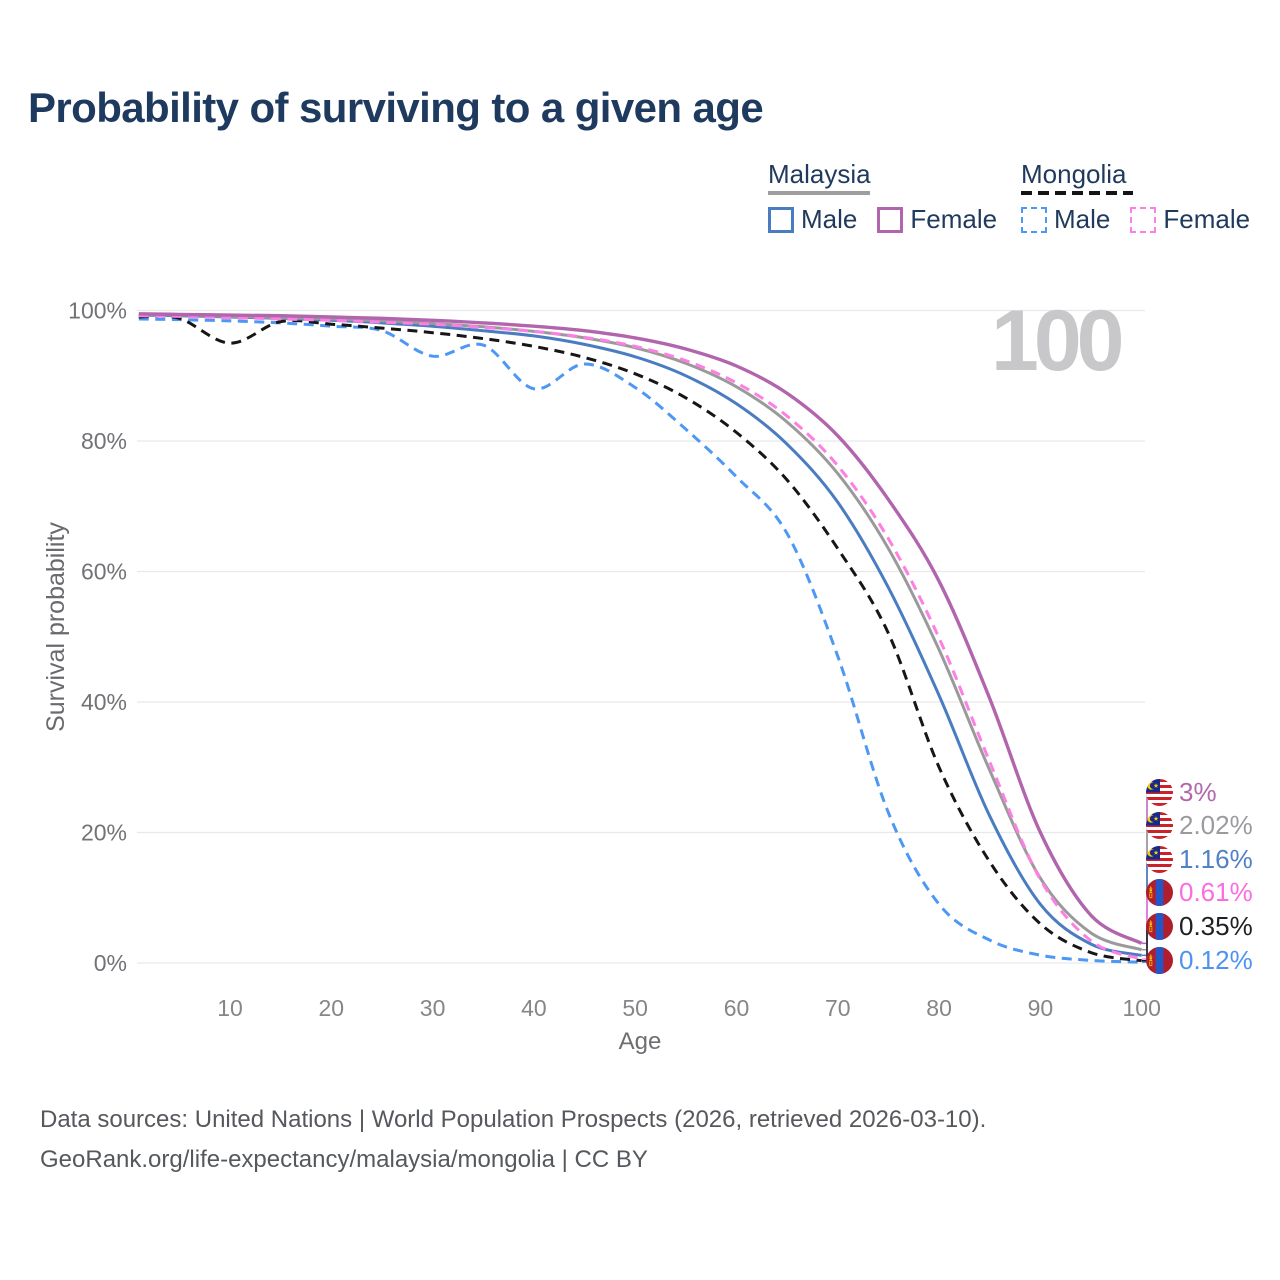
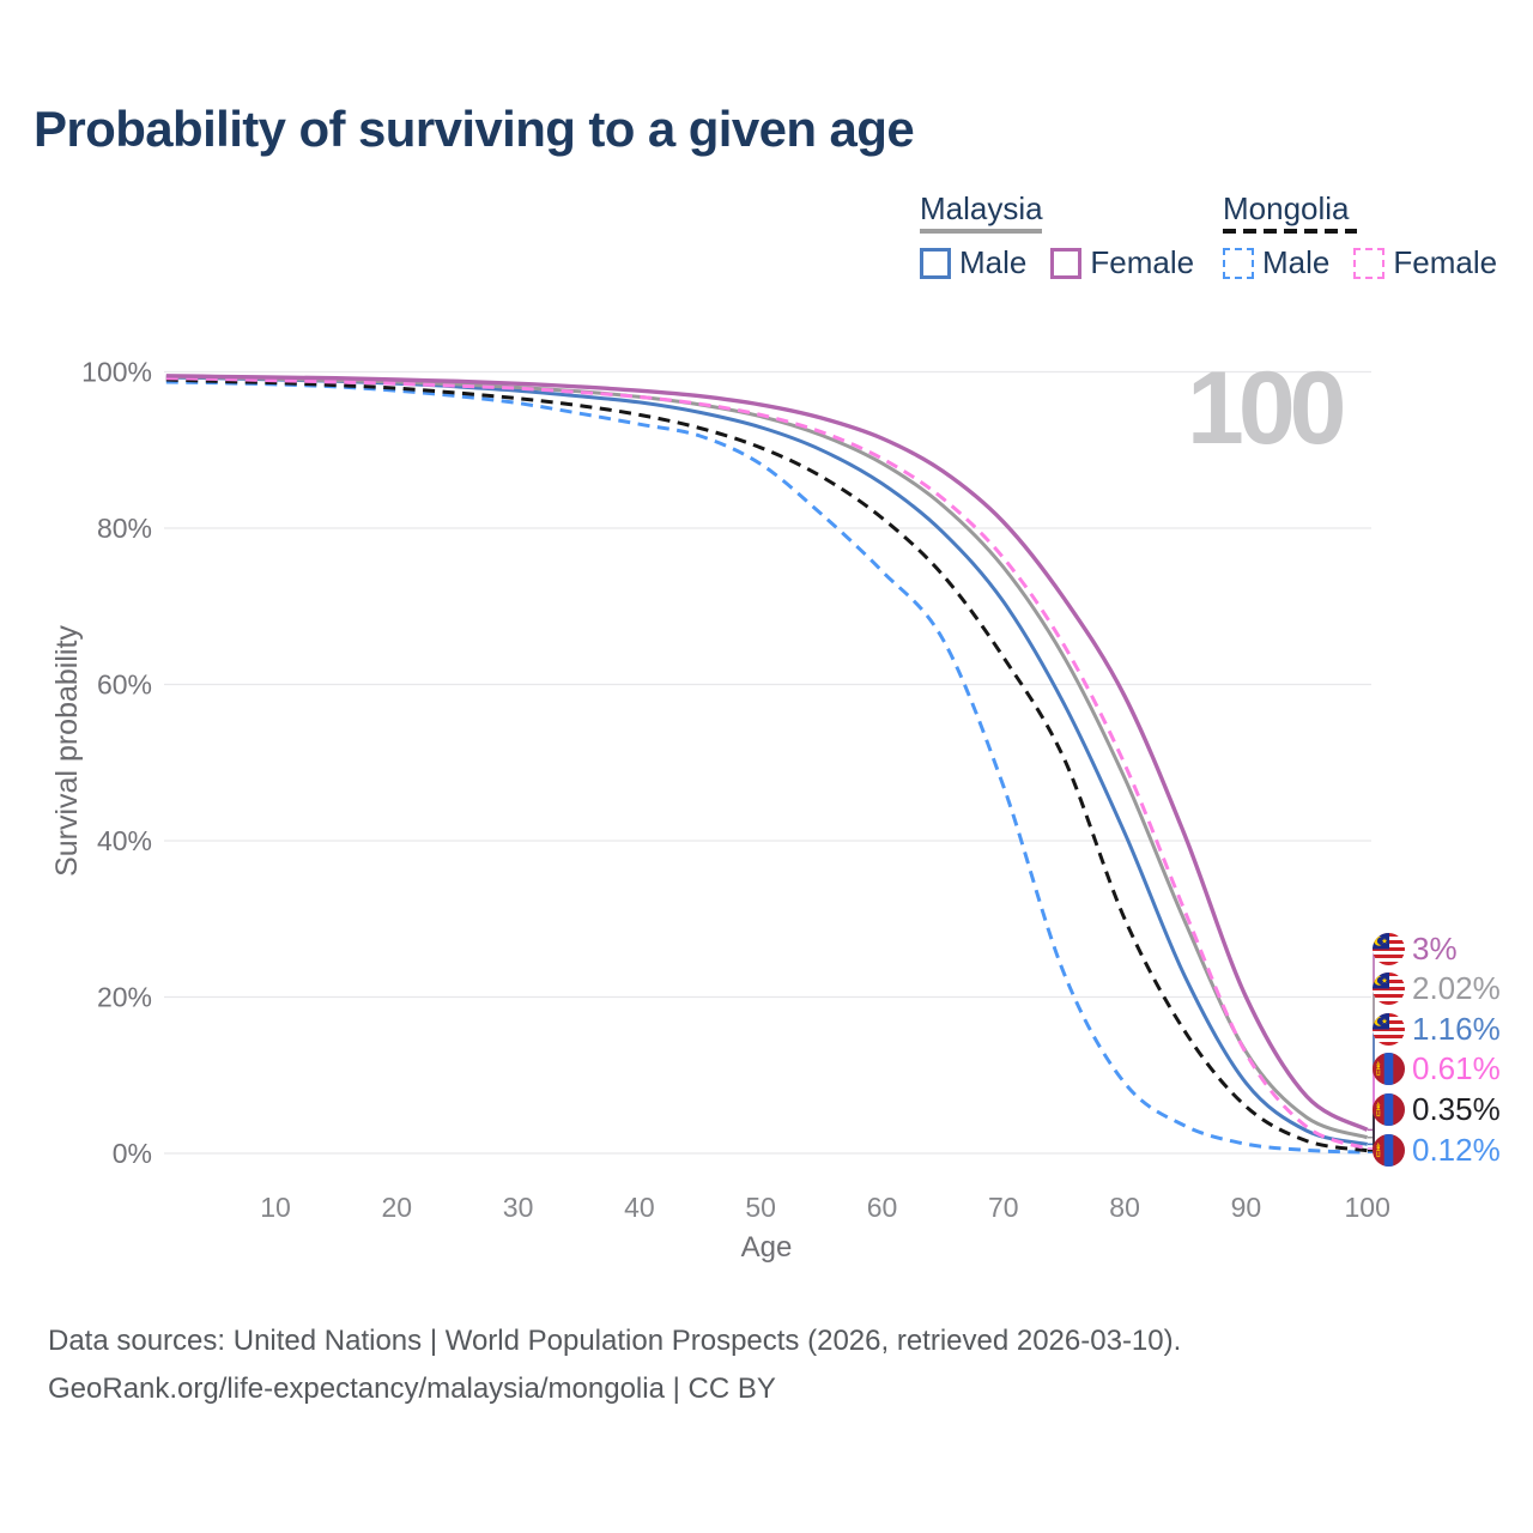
Mongolia/10: 95% -> 99%
Mongolia Male/30: 93% -> 96%
Mongolia Male/40: 88% -> 93%
